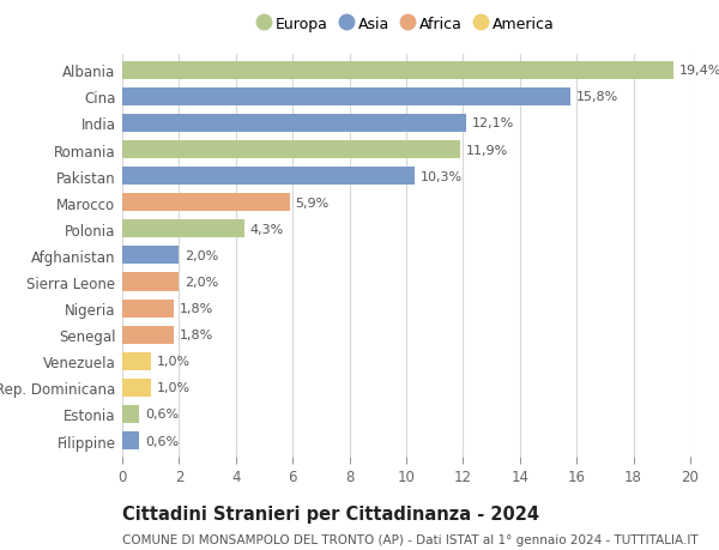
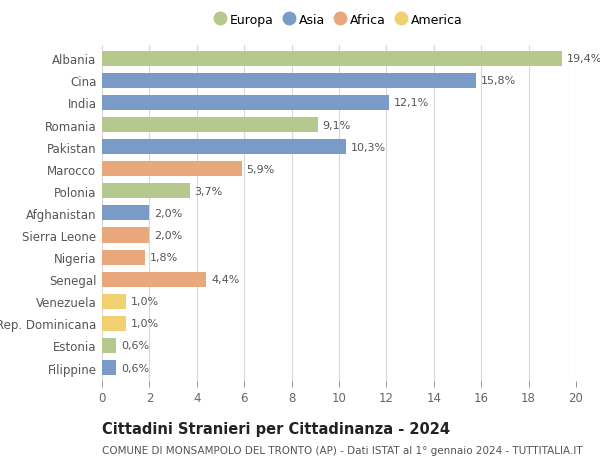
Romania: 11,9% -> 9,1%
Polonia: 4,3% -> 3,7%
Senegal: 1,8% -> 4,4%
